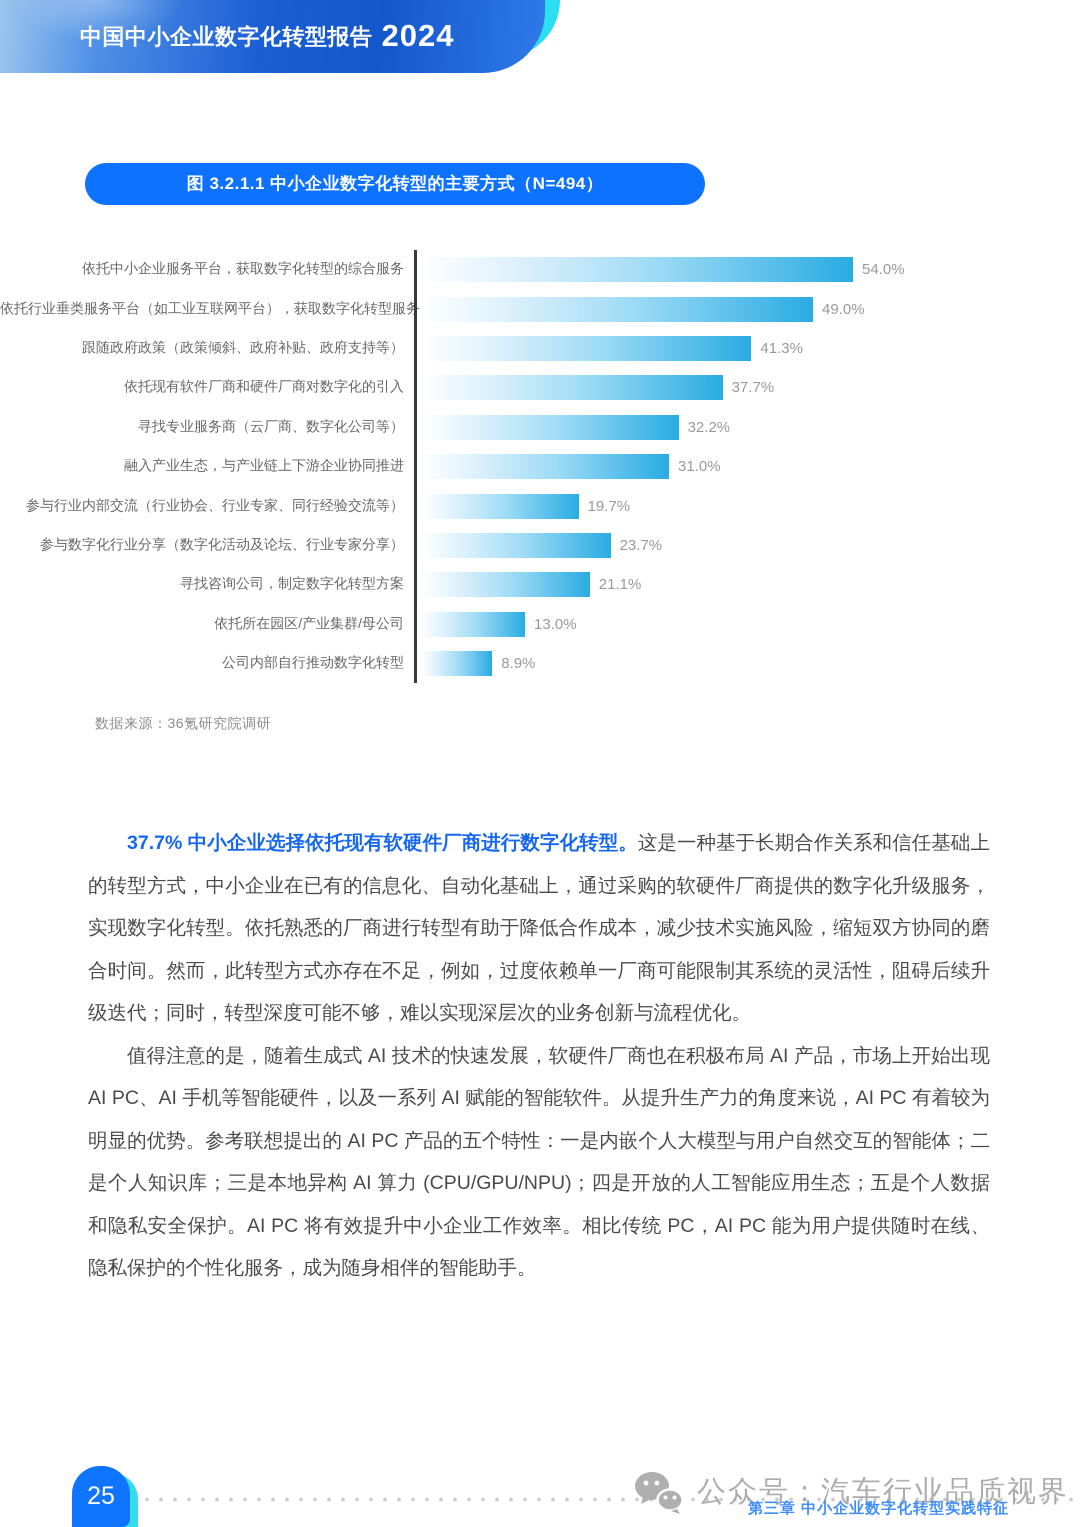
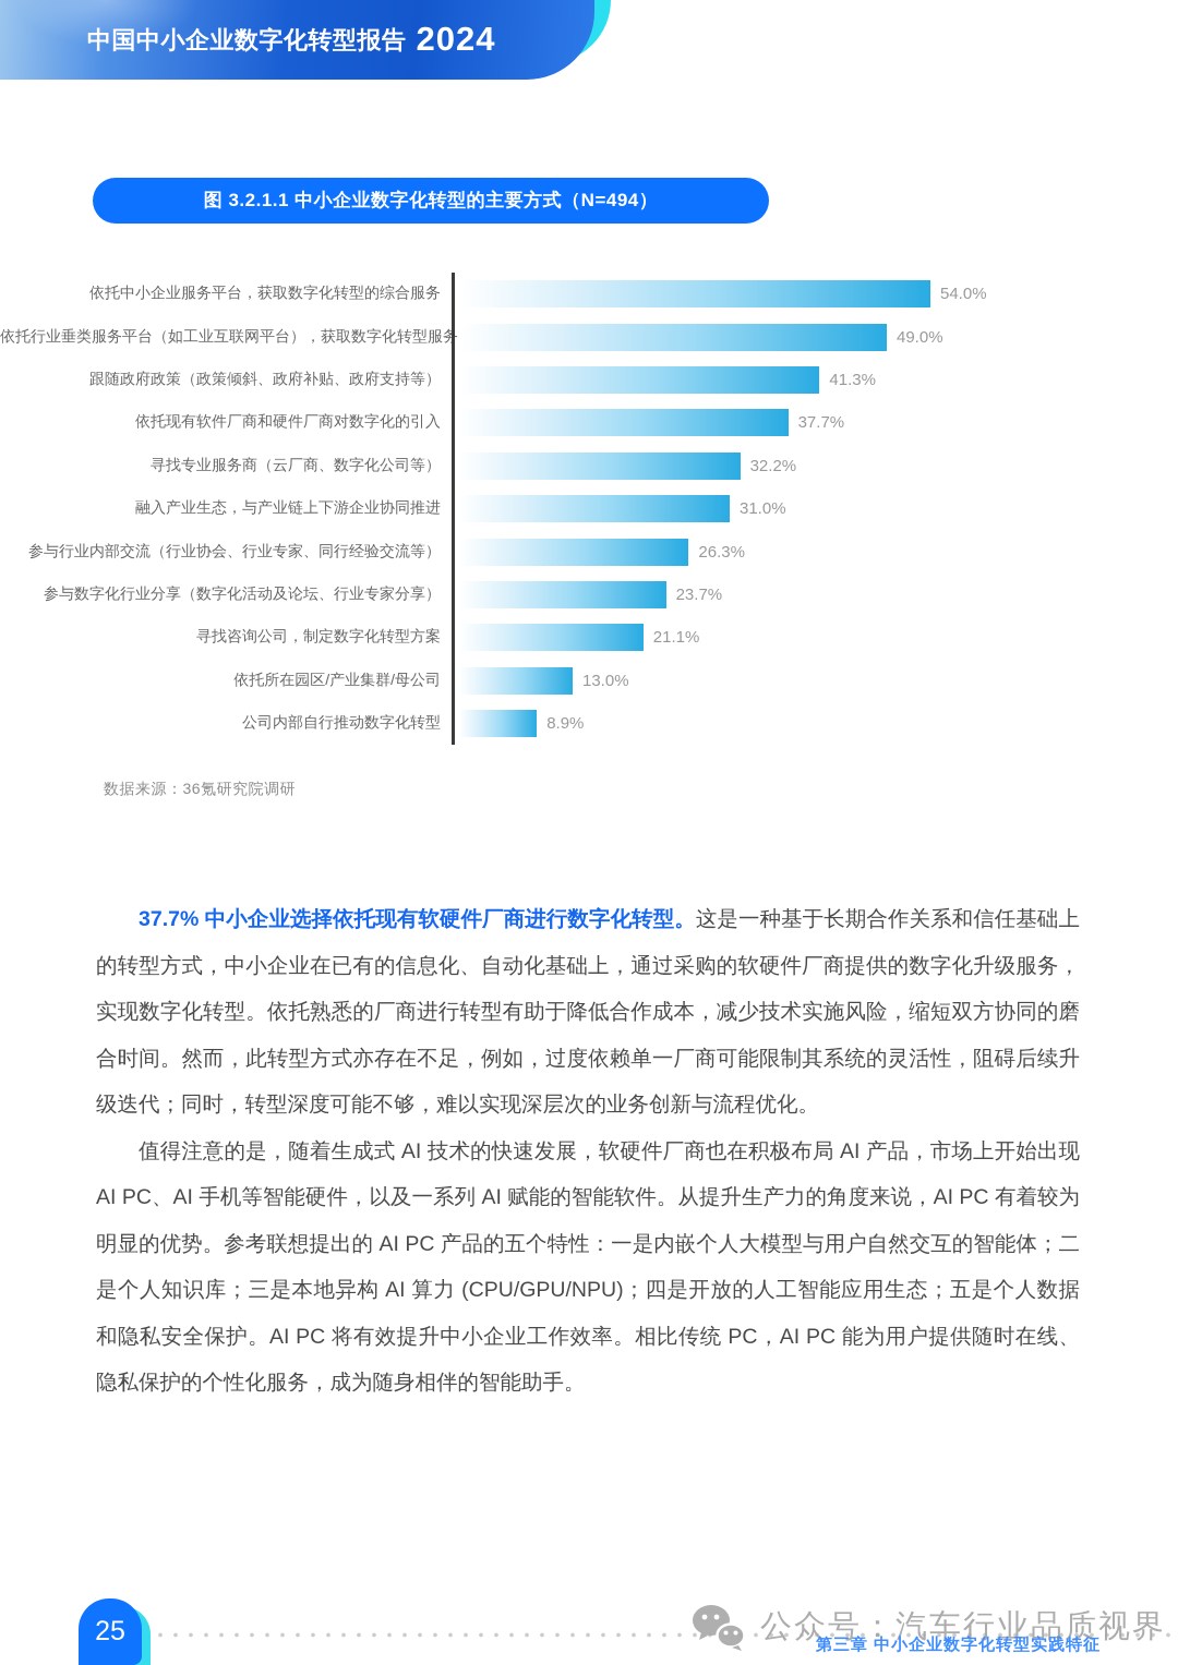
参与行业内部交流（行业协会、行业专家、同行经验交流等）: 19.7% -> 26.3%
